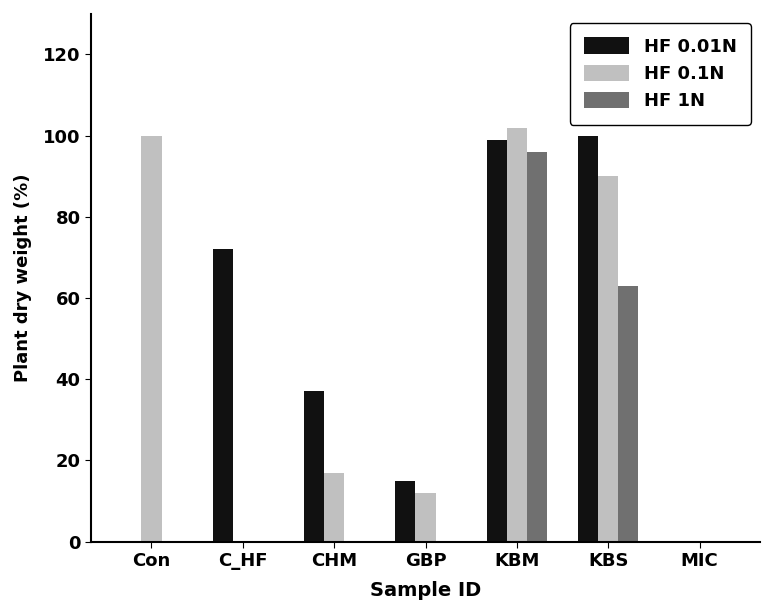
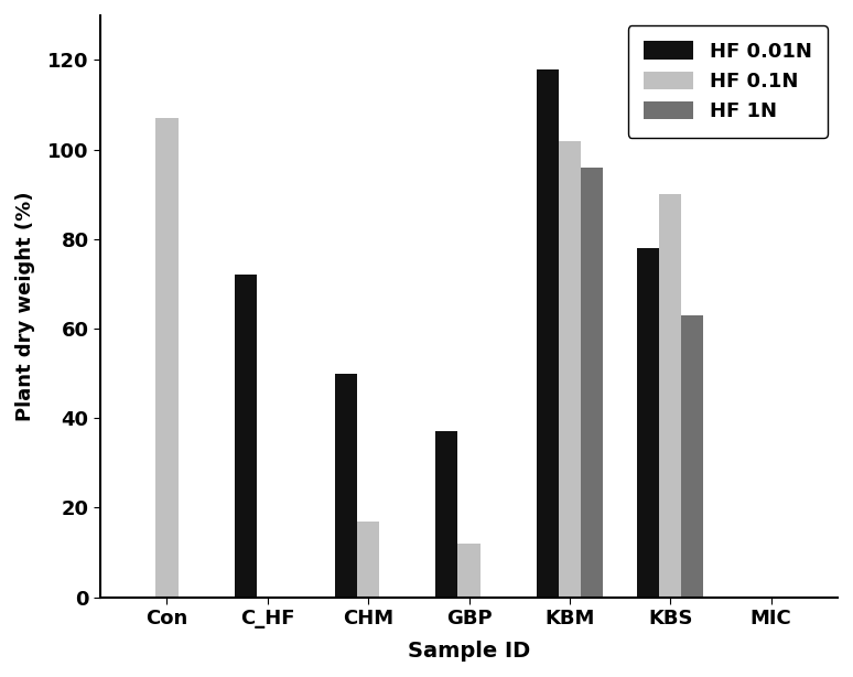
HF 0.1N/Con: 100 -> 107
HF 0.01N/CHM: 37 -> 50
HF 0.01N/GBP: 15 -> 37
HF 0.01N/KBM: 99 -> 118
HF 0.01N/KBS: 100 -> 78
